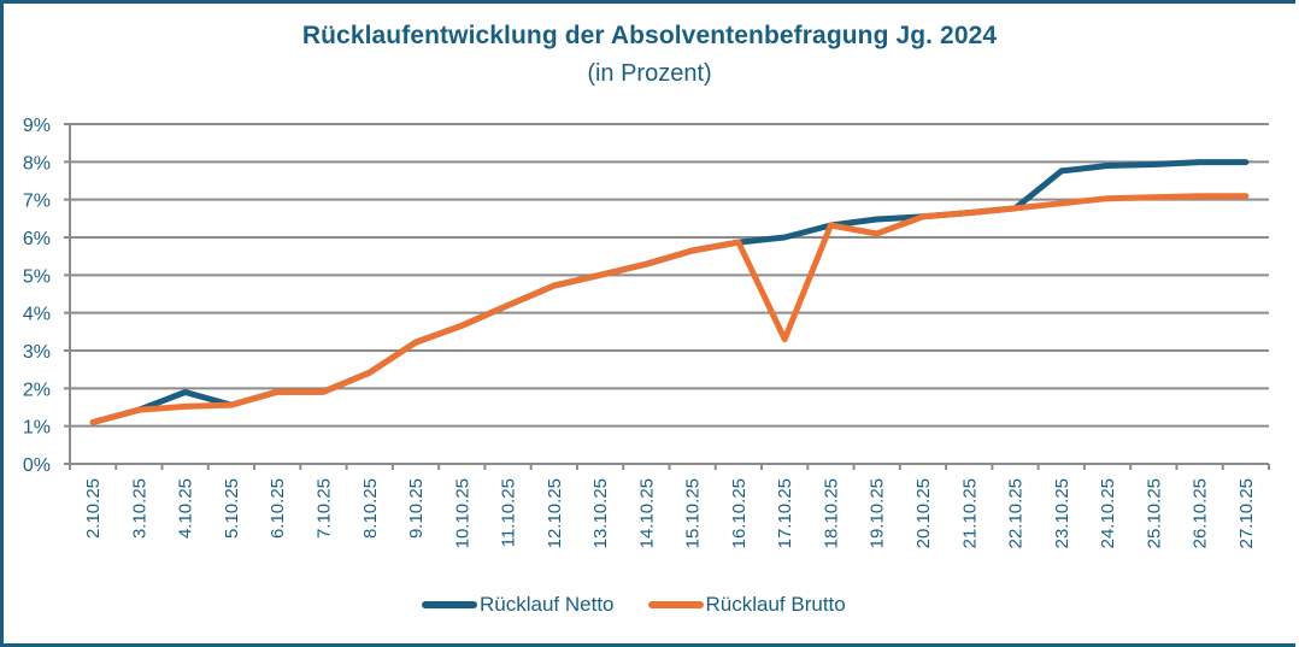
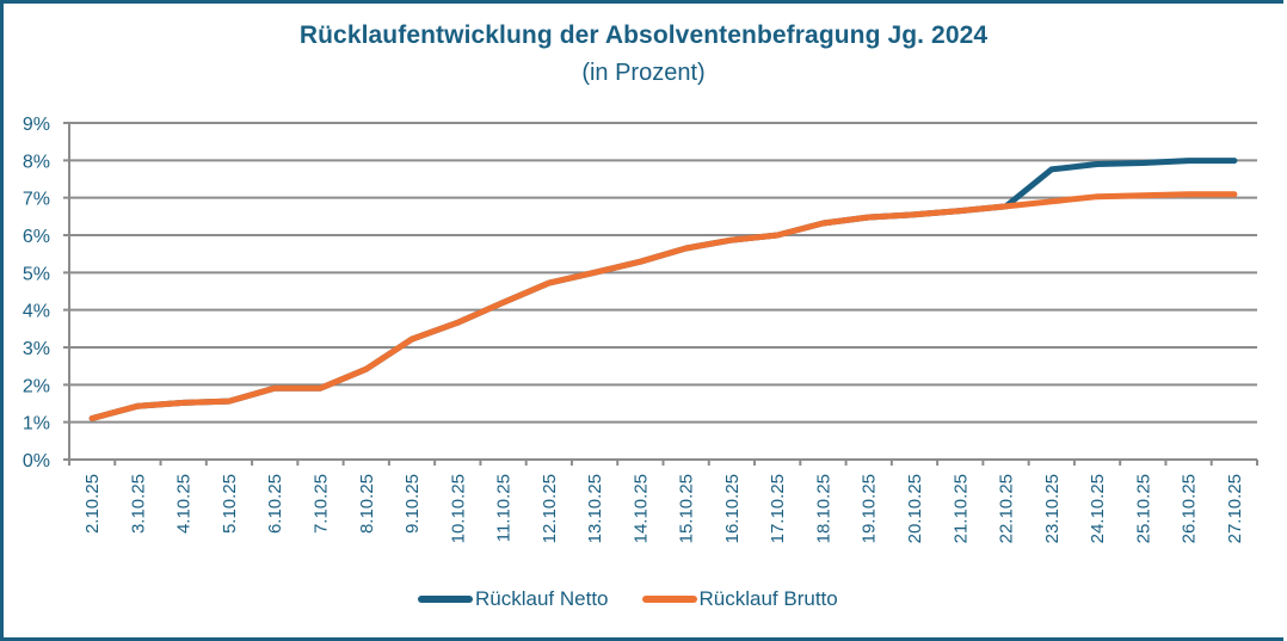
Rücklauf Netto/4.10.25: 1.9% -> 1.5%
Rücklauf Brutto/17.10.25: 3.3% -> 6.0%
Rücklauf Brutto/19.10.25: 6.1% -> 6.5%
